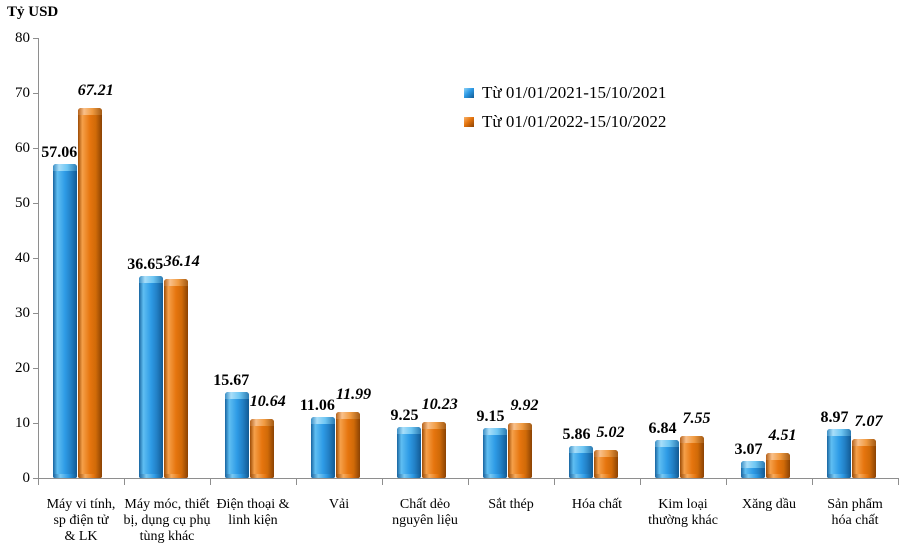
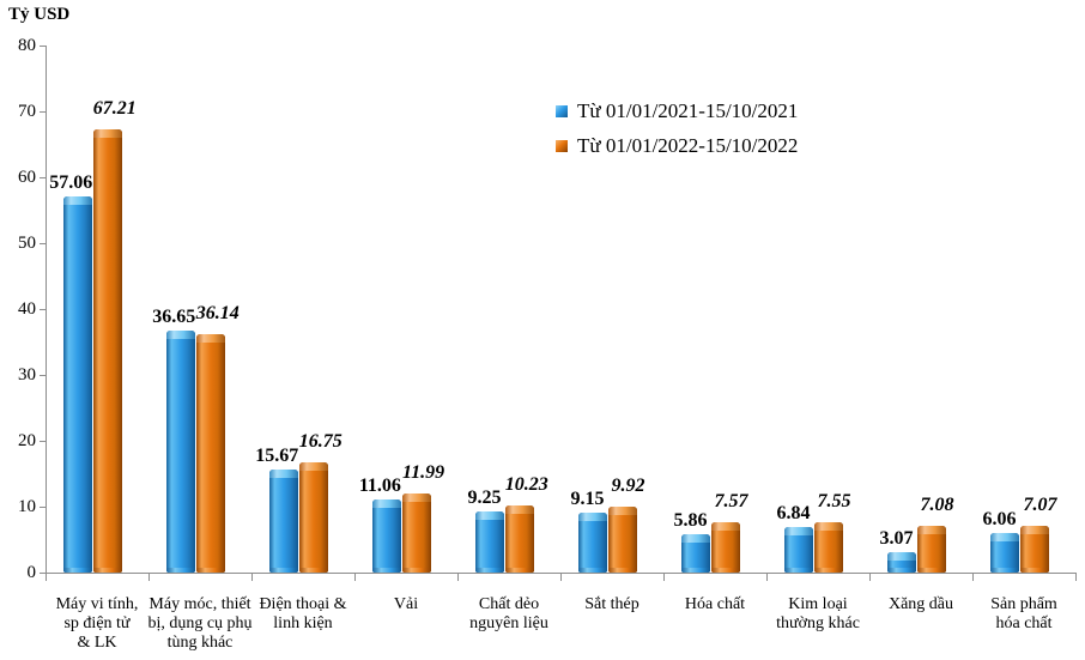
Từ 01/01/2022-15/10/2022/Điện thoại & linh kiện: 10.64 -> 16.75
Từ 01/01/2022-15/10/2022/Hóa chất: 5.02 -> 7.57
Từ 01/01/2022-15/10/2022/Xăng dầu: 4.51 -> 7.08
Từ 01/01/2021-15/10/2021/Sản phẩm hóa chất: 8.97 -> 6.06
